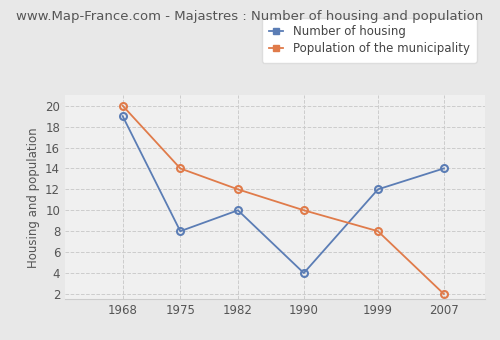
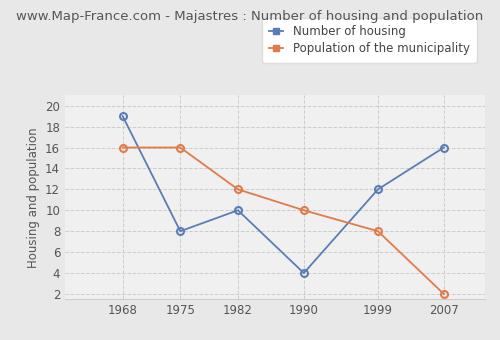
Population of the municipality/1968: 20 -> 16
Population of the municipality/1975: 14 -> 16
Number of housing/2007: 14 -> 16
